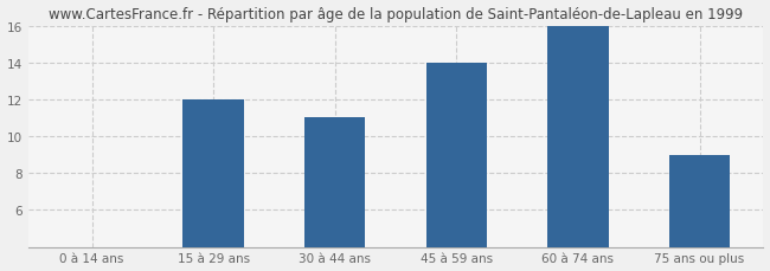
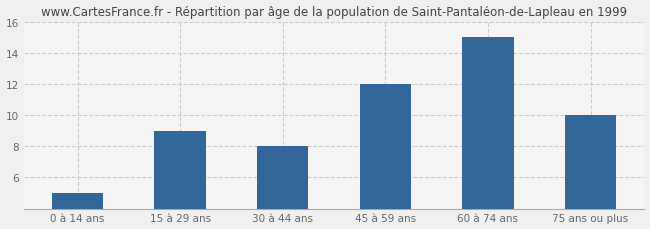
0 à 14 ans: 4 -> 5
15 à 29 ans: 12 -> 9
30 à 44 ans: 11 -> 8
45 à 59 ans: 14 -> 12
60 à 74 ans: 16 -> 15
75 ans ou plus: 9 -> 10
